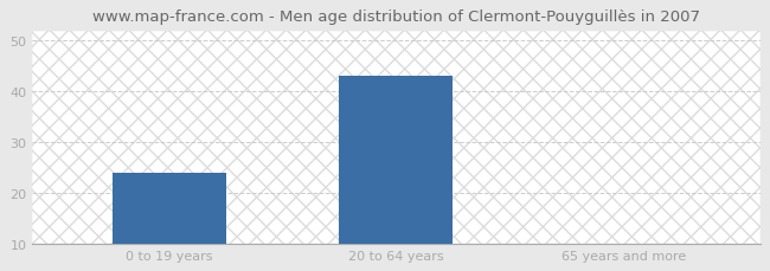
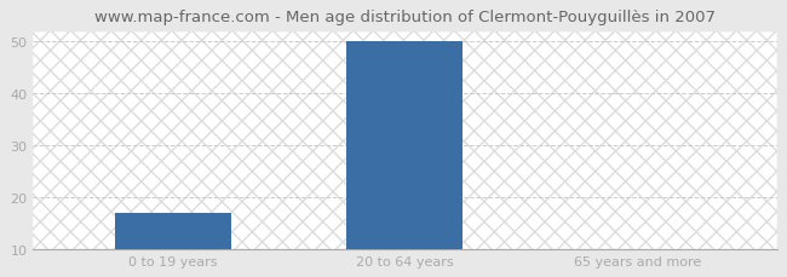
0 to 19 years: 24 -> 17
20 to 64 years: 43 -> 50
